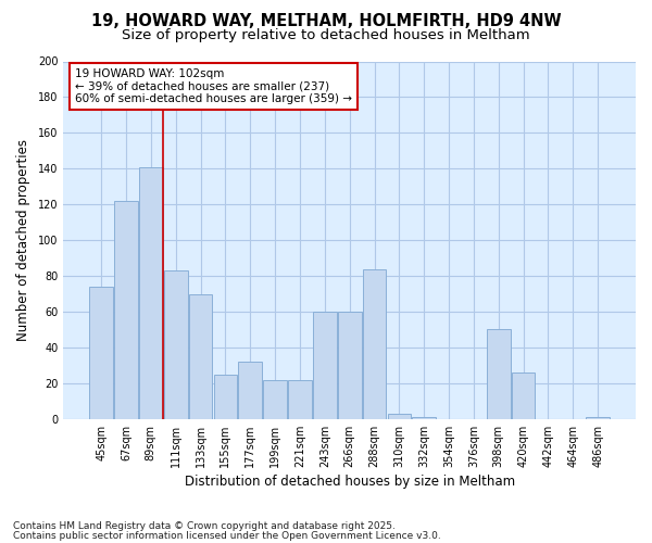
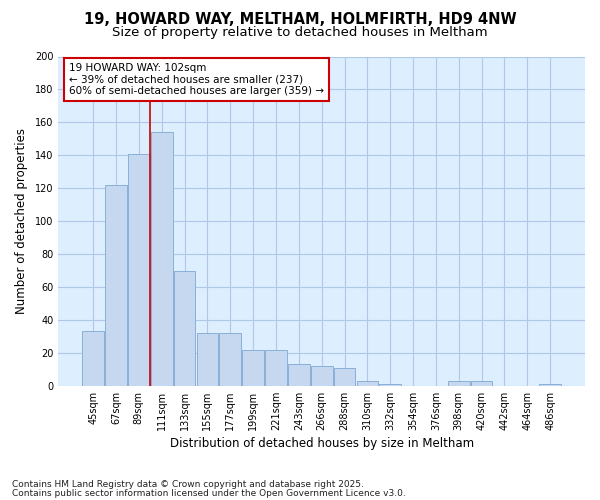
45sqm: 74 -> 33
111sqm: 83 -> 154
155sqm: 25 -> 32
243sqm: 60 -> 13
266sqm: 60 -> 12
288sqm: 84 -> 11
398sqm: 50 -> 3
420sqm: 26 -> 3
